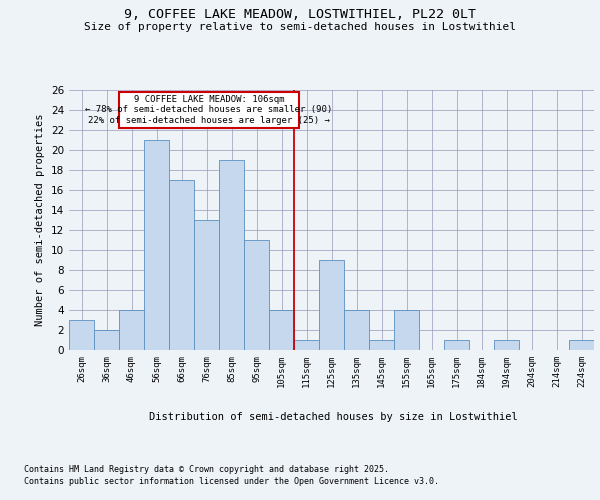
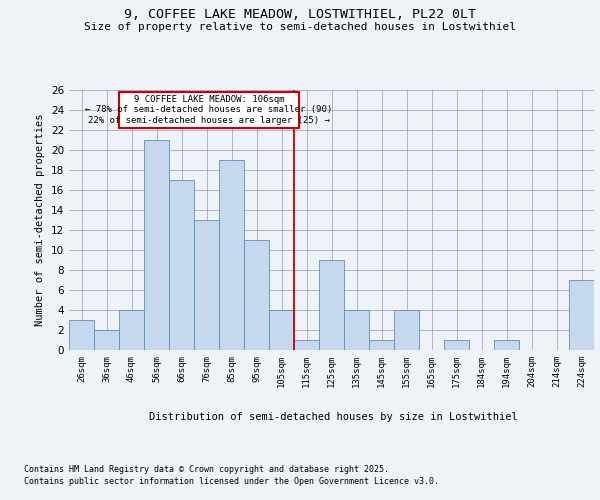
224sqm: 1 -> 7
